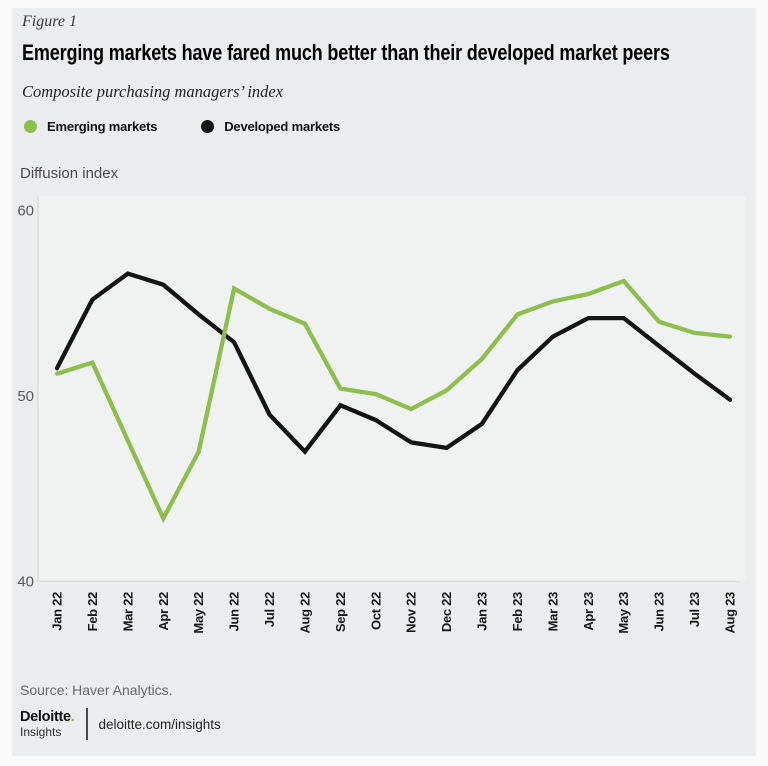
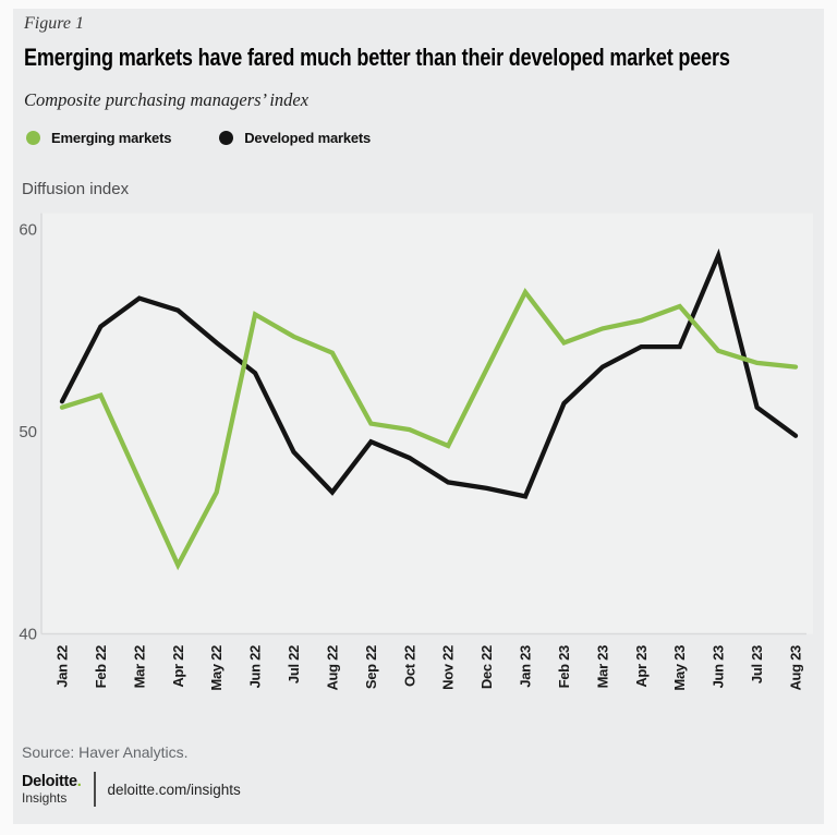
Emerging markets/Dec 22: 50.3 -> 53.1
Emerging markets/Jan 23: 52.0 -> 56.9
Developed markets/Jan 23: 48.5 -> 46.8
Developed markets/Jun 23: 52.7 -> 58.7
